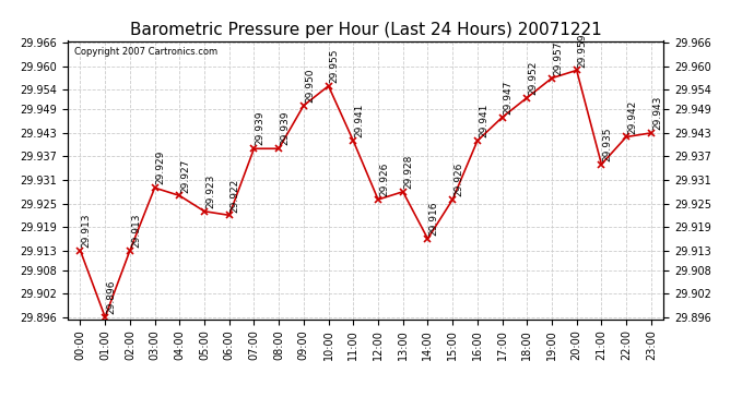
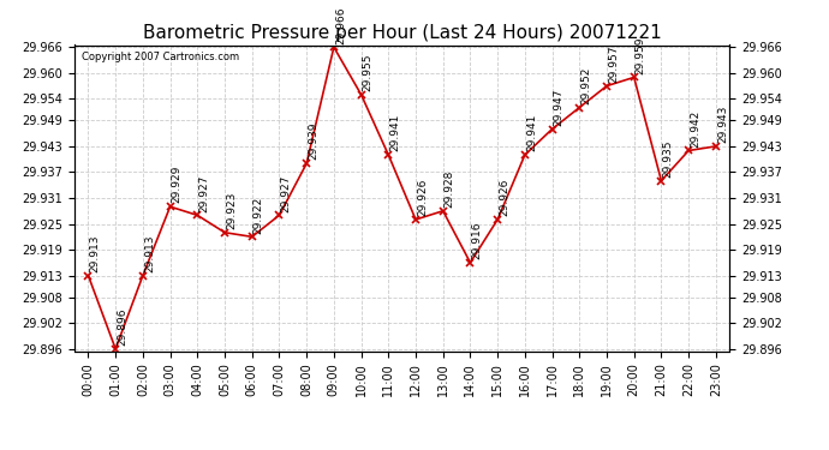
07:00: 29.939 -> 29.927
09:00: 29.950 -> 29.966
